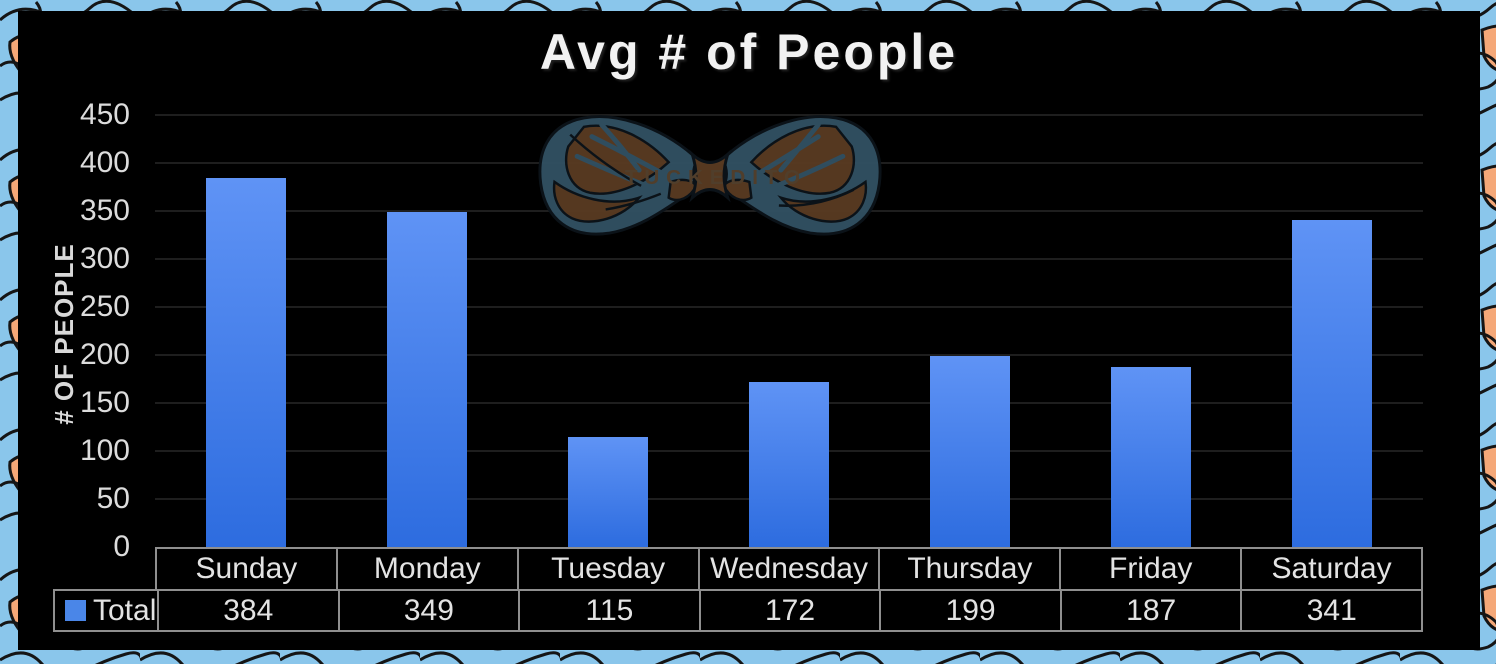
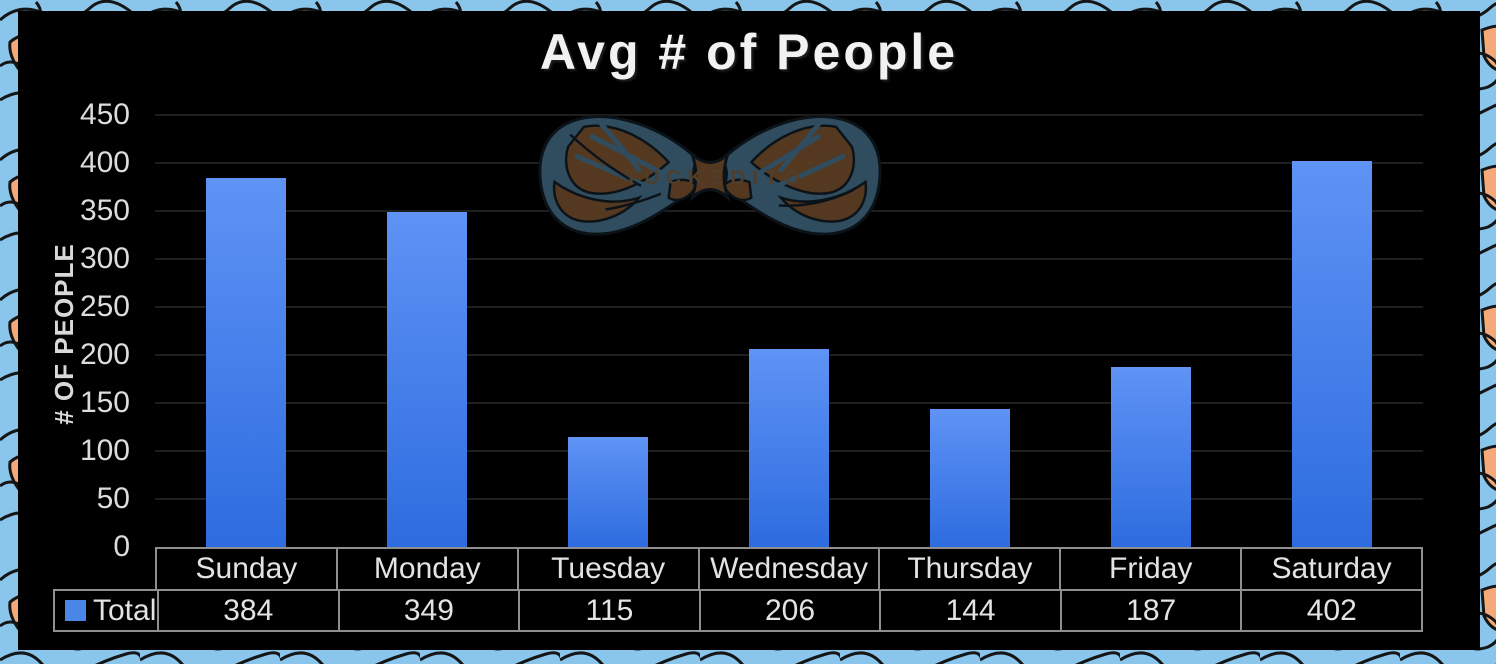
Wednesday: 172 -> 206
Thursday: 199 -> 144
Saturday: 341 -> 402
